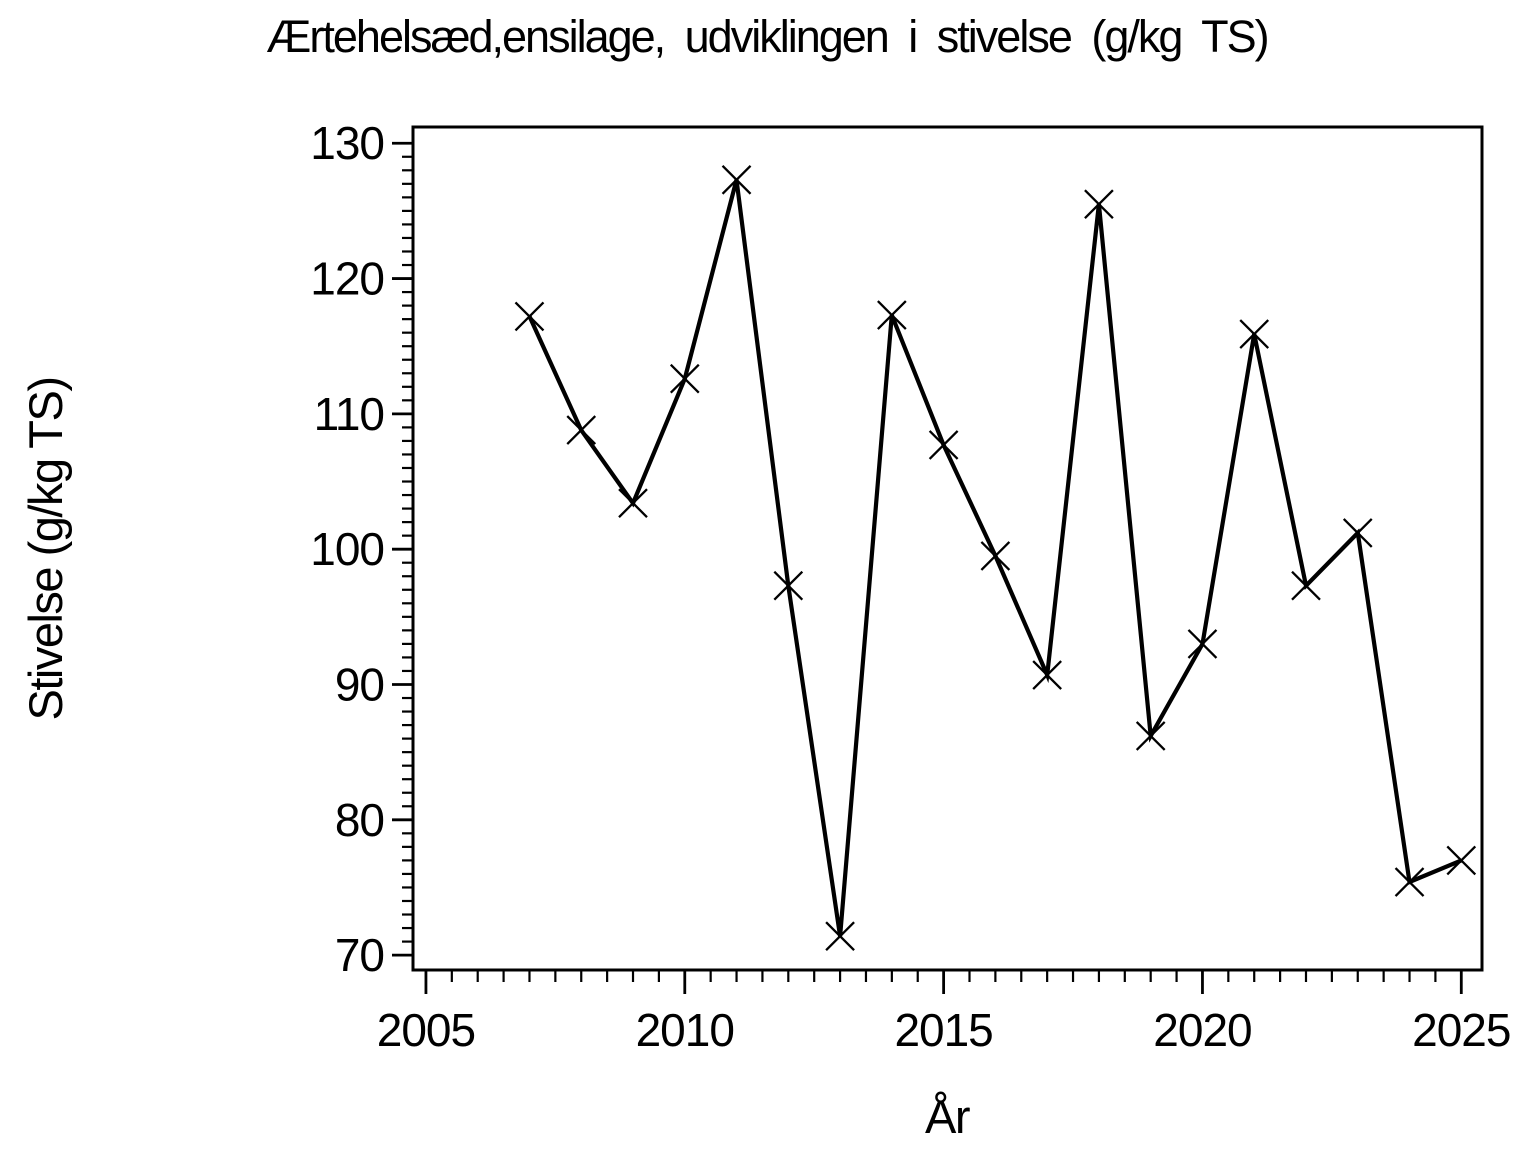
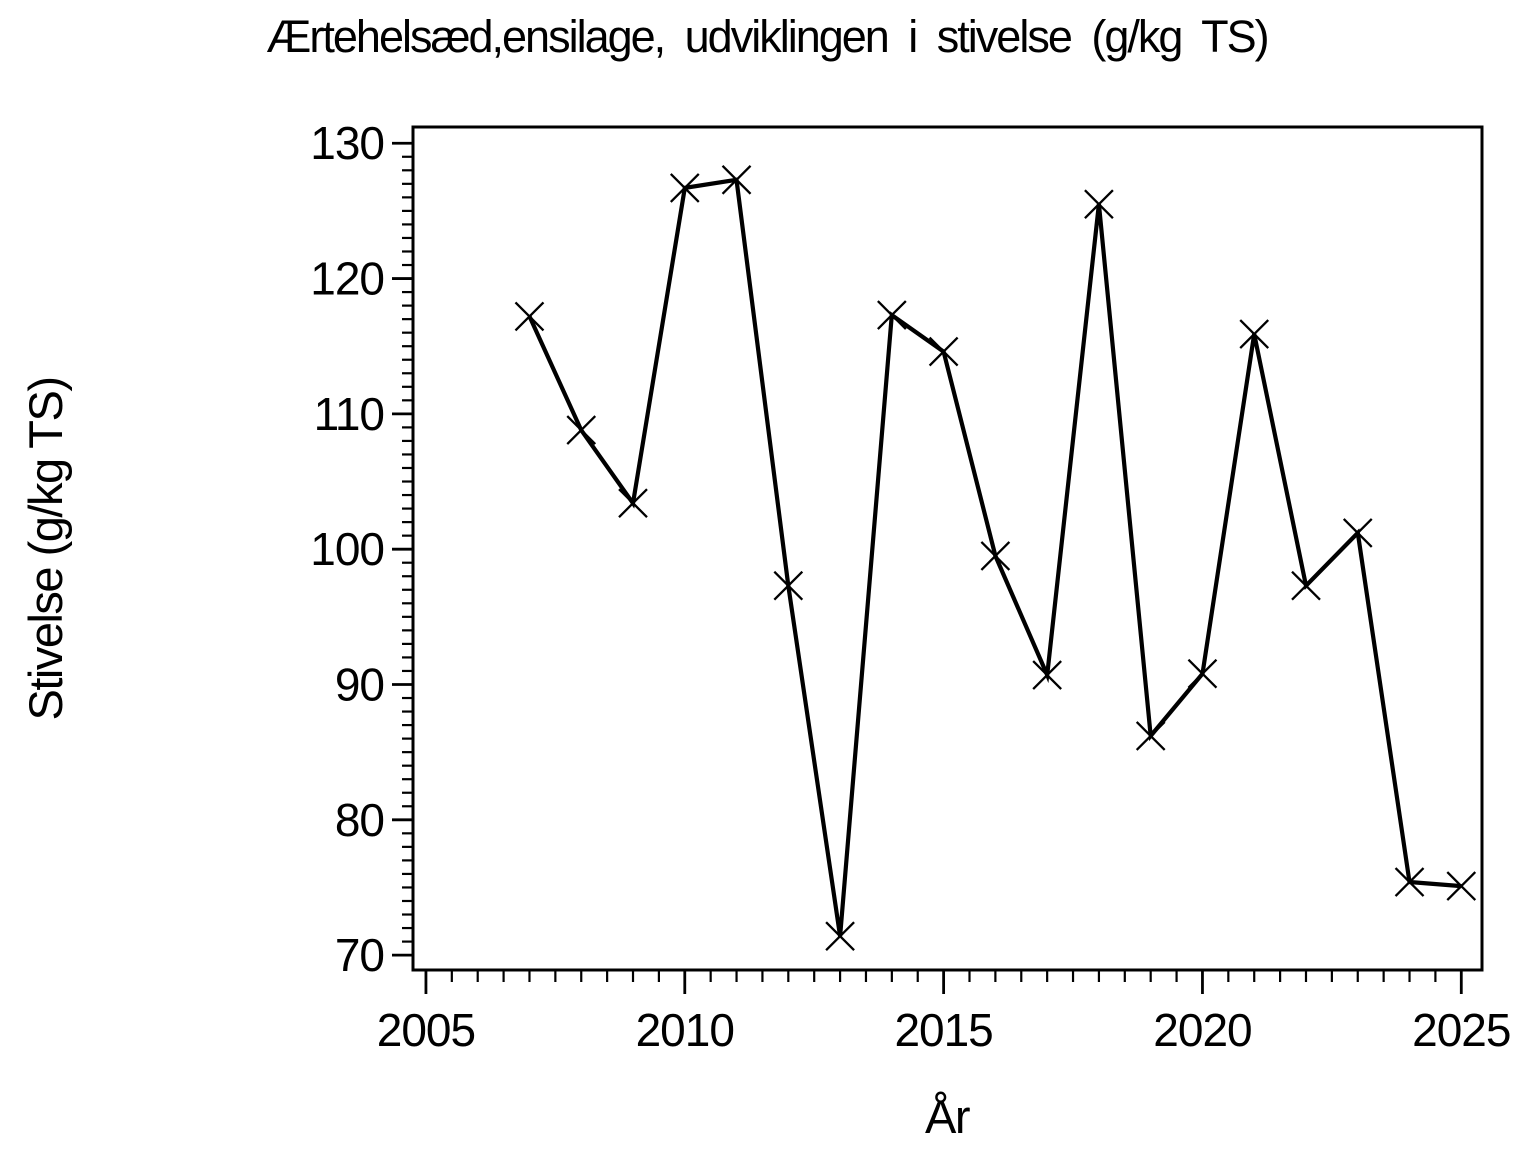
2010: 112.6 -> 126.7
2015: 107.7 -> 114.6
2020: 93.0 -> 90.8
2025: 77.0 -> 75.1
